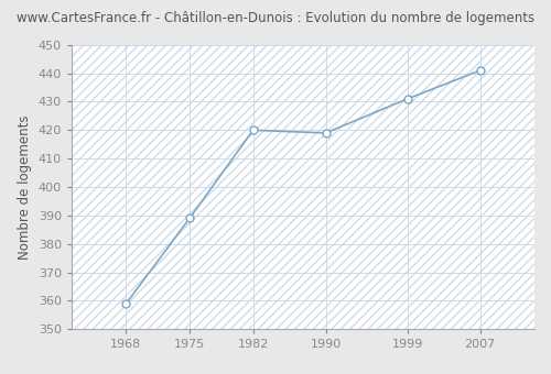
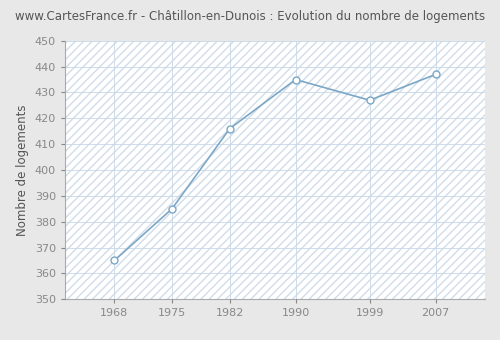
1968: 359 -> 365
1975: 389 -> 385
1982: 420 -> 416
1990: 419 -> 435
1999: 431 -> 427
2007: 441 -> 437
